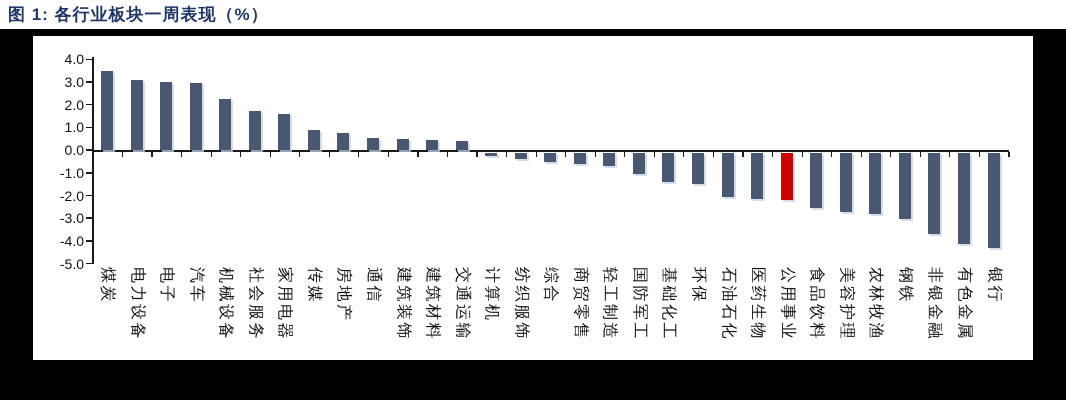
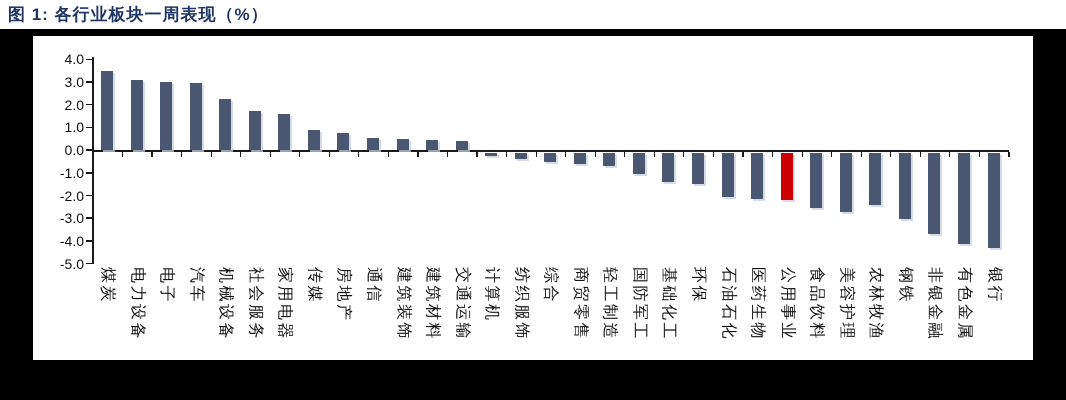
农林牧渔: -2.7 -> -2.3
